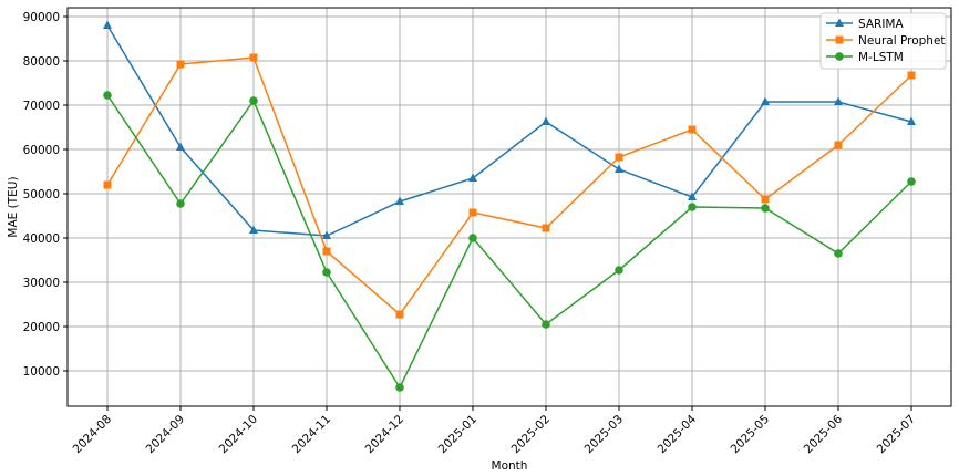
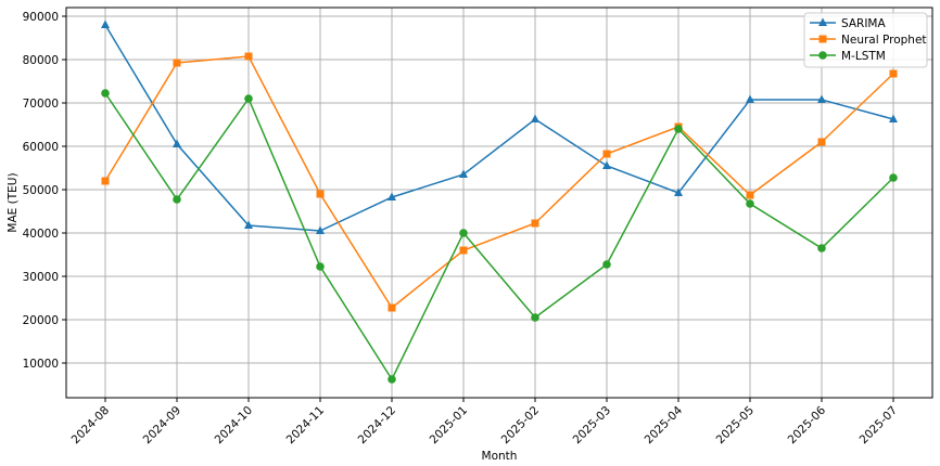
Neural Prophet/2024-11: 37000 -> 49000
Neural Prophet/2025-01: 46000 -> 36000
M-LSTM/2025-04: 47000 -> 64000
